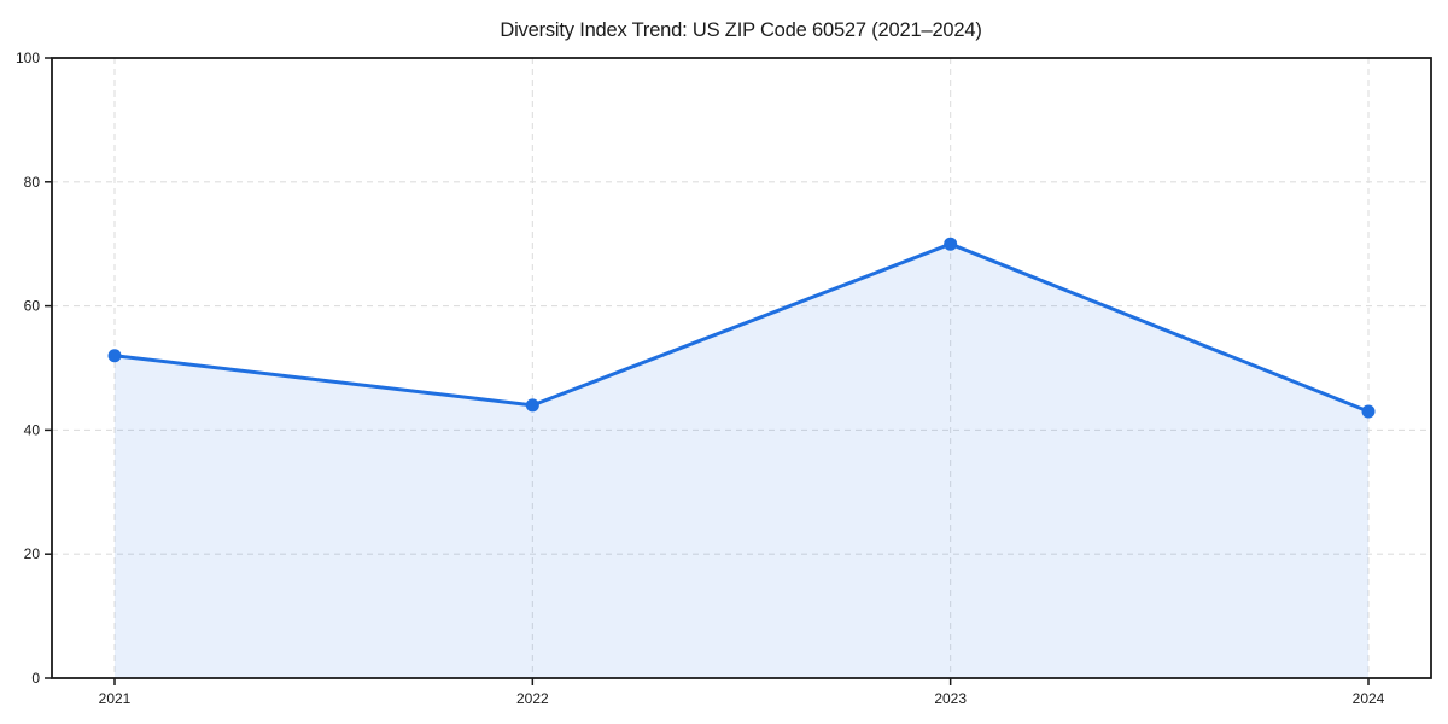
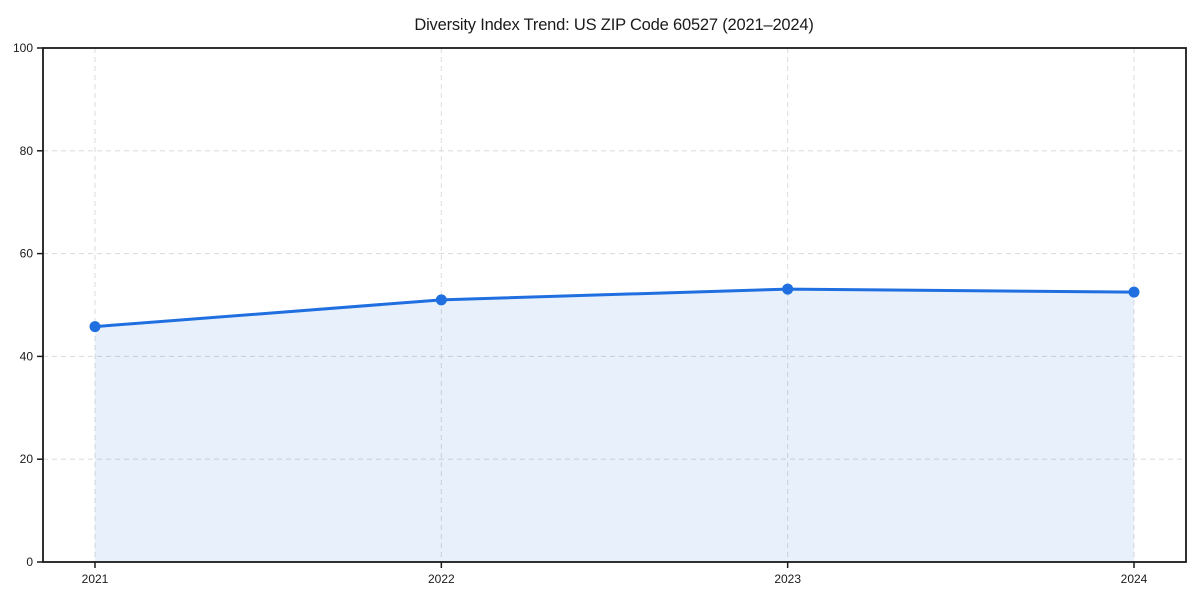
2021: 52 -> 46
2022: 44 -> 51
2023: 70 -> 53
2024: 43 -> 52
